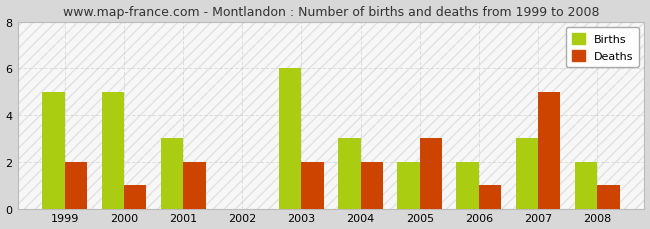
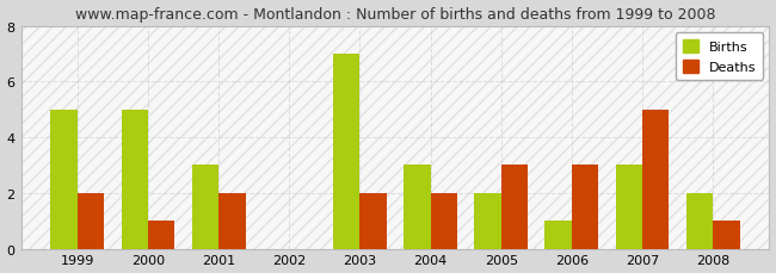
Births/2003: 6 -> 7
Births/2006: 2 -> 1
Deaths/2006: 1 -> 3
